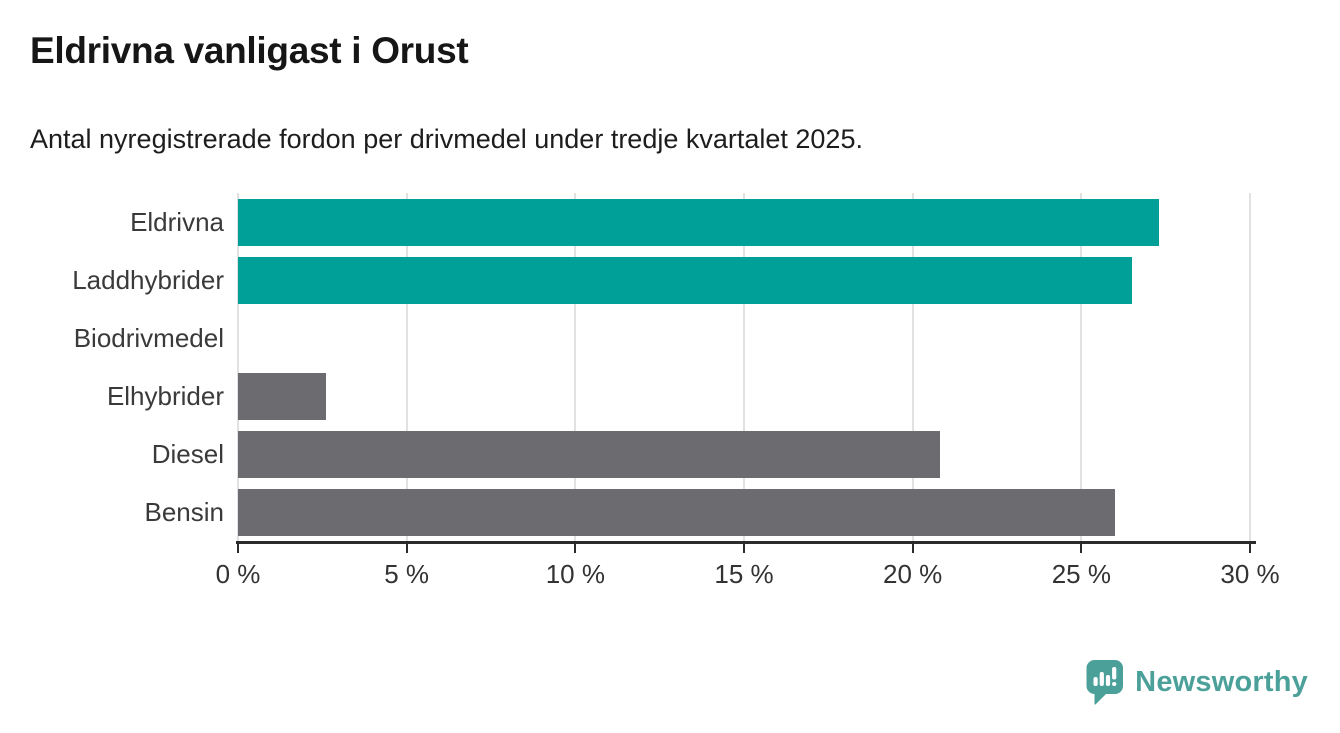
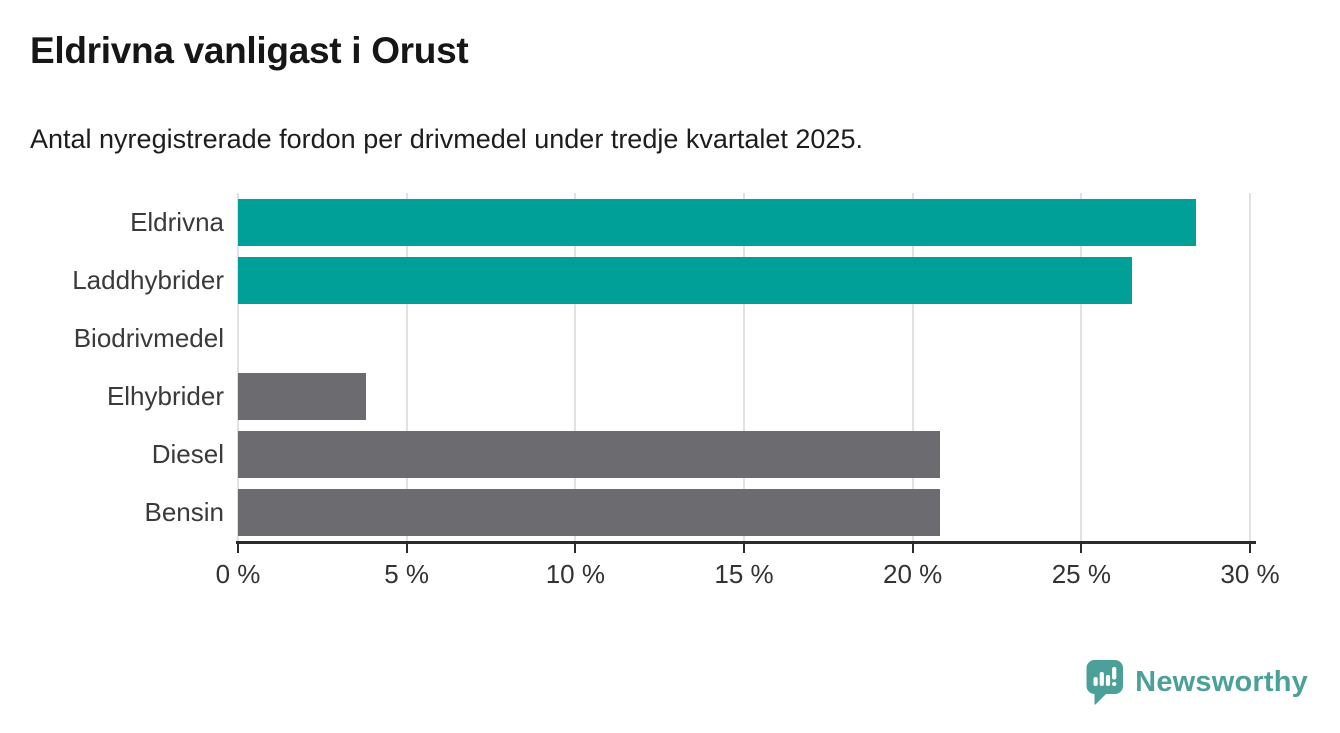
Eldrivna: 27.3% -> 28.4%
Elhybrider: 2.6% -> 3.8%
Bensin: 26.0% -> 20.8%
